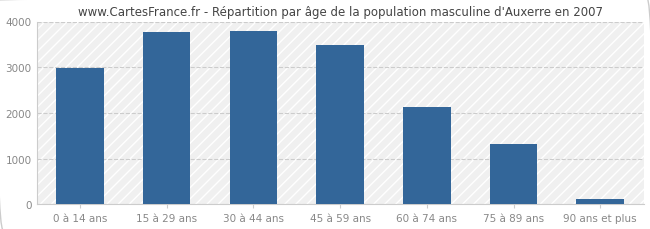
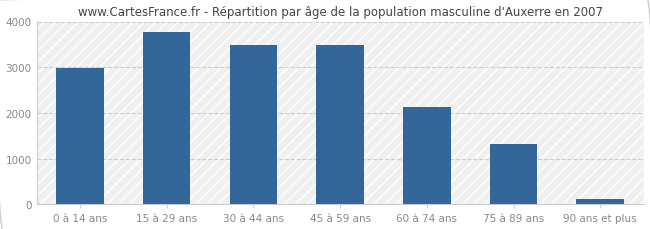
30 à 44 ans: 3800 -> 3490
